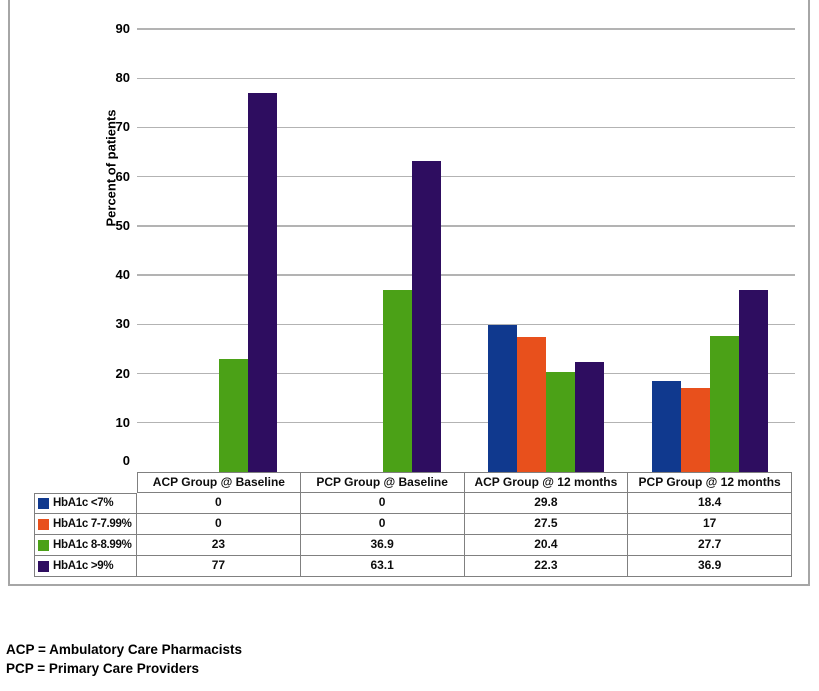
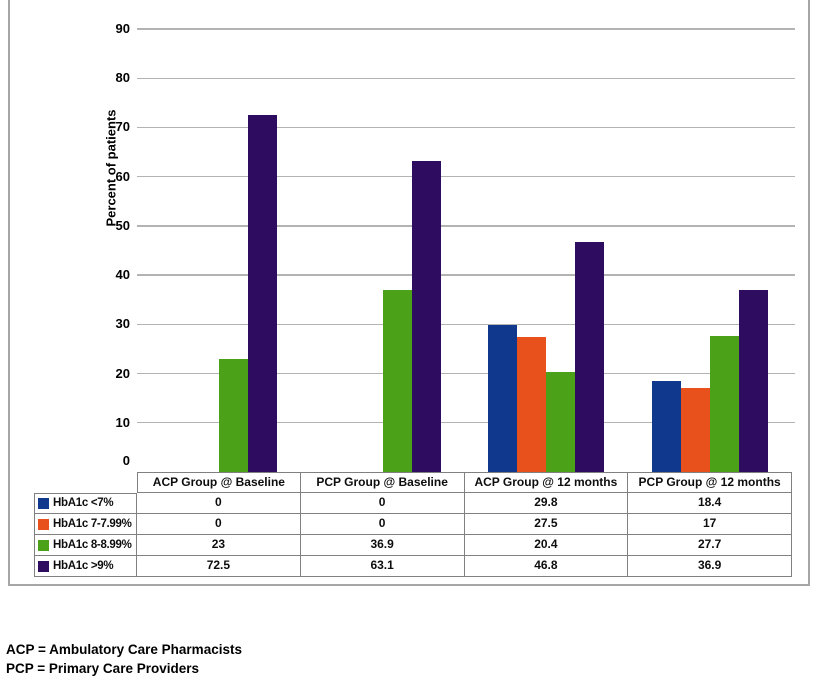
HbA1c >9%/ACP Group @ Baseline: 77 -> 72.5
HbA1c >9%/ACP Group @ 12 months: 22.3 -> 46.8
